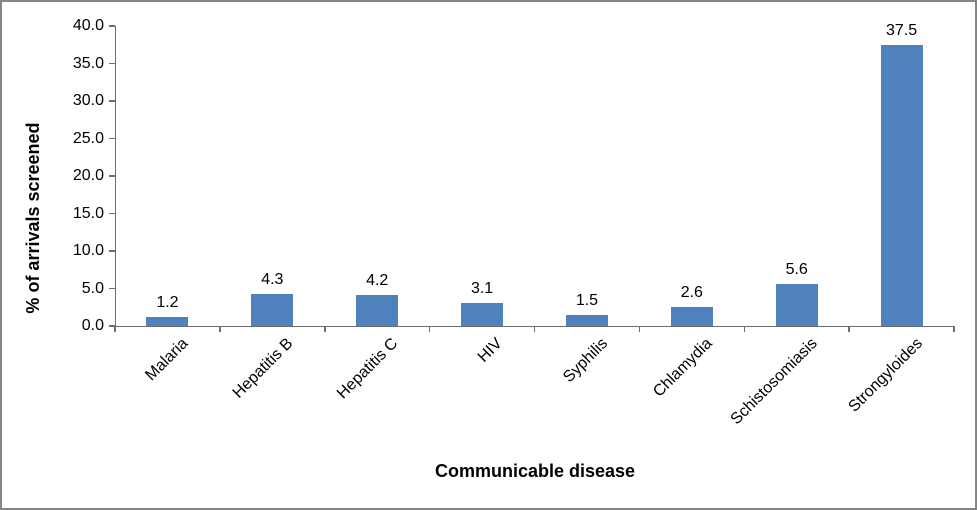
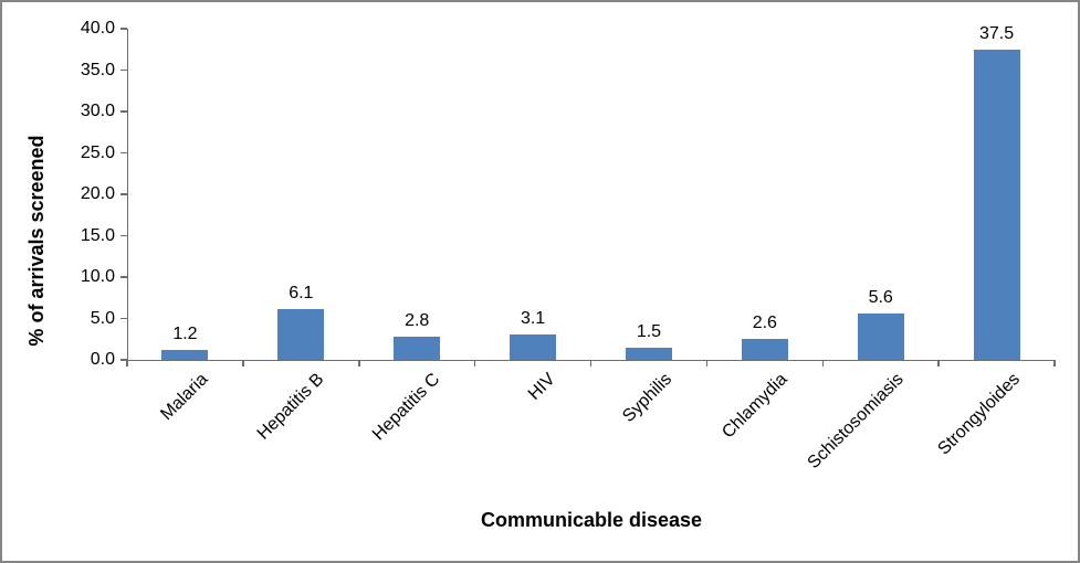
Hepatitis B: 4.3 -> 6.1
Hepatitis C: 4.2 -> 2.8
